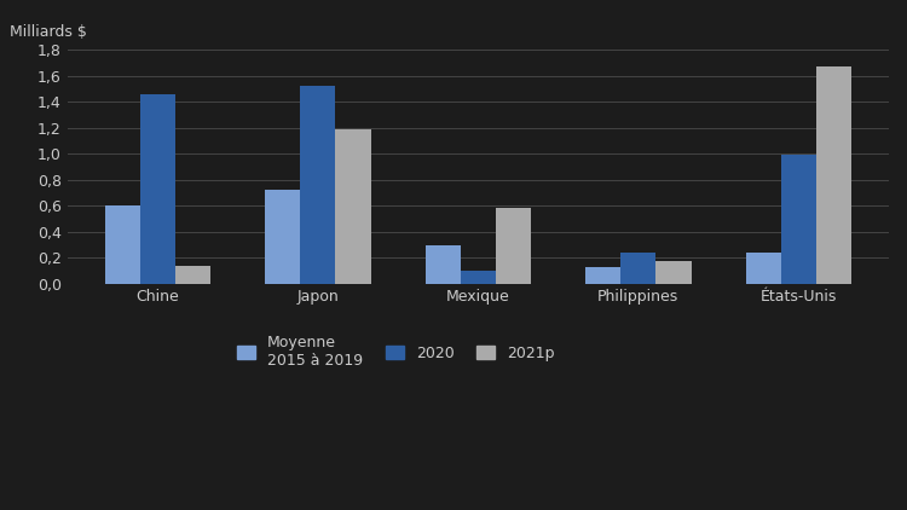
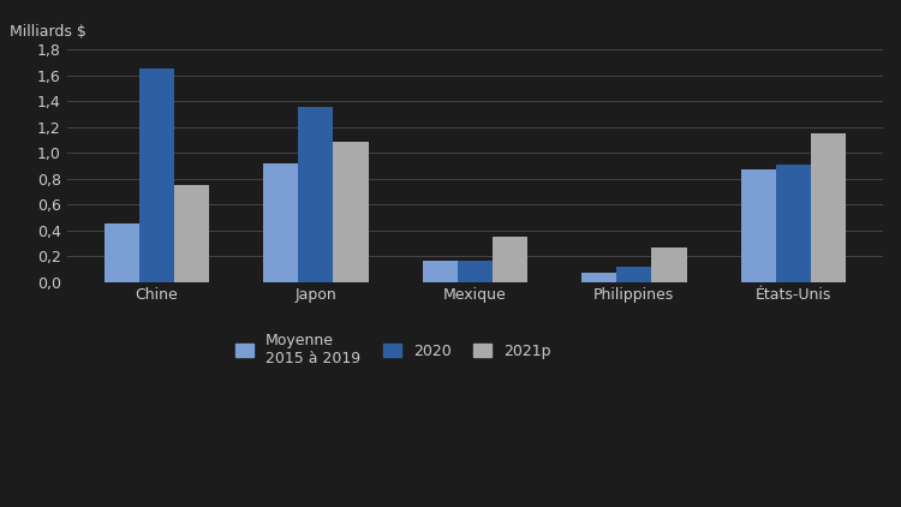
Moyenne 2015 à 2019/Chine: 0,60 -> 0,45
2020/Chine: 1,46 -> 1,65
2021p/Chine: 0,14 -> 0,75
Moyenne 2015 à 2019/Japon: 0,72 -> 0,92
2020/Japon: 1,52 -> 1,35
2021p/Japon: 1,19 -> 1,08
Moyenne 2015 à 2019/Mexique: 0,29 -> 0,16
2020/Mexique: 0,10 -> 0,16
2021p/Mexique: 0,58 -> 0,35
Moyenne 2015 à 2019/Philippines: 0,13 -> 0,07
2020/Philippines: 0,24 -> 0,12
2021p/Philippines: 0,17 -> 0,27
Moyenne 2015 à 2019/États-Unis: 0,24 -> 0,87
2020/États-Unis: 0,99 -> 0,91
2021p/États-Unis: 1,67 -> 1,15
